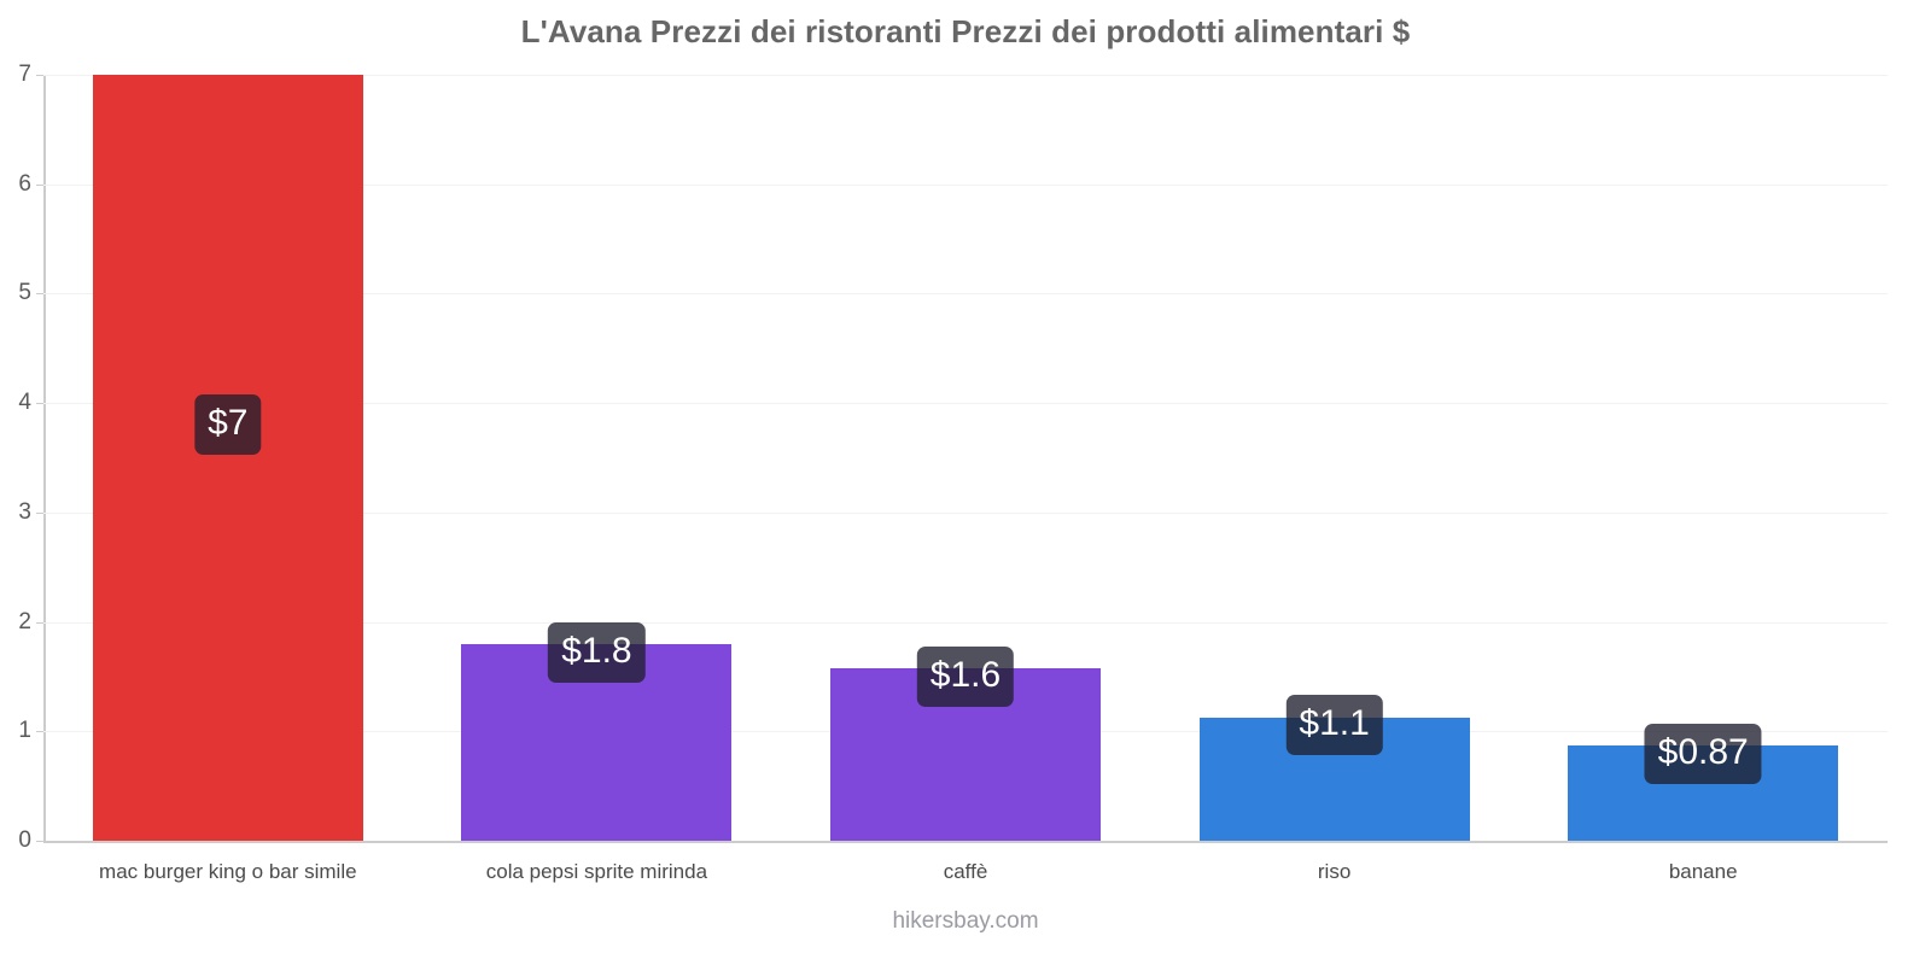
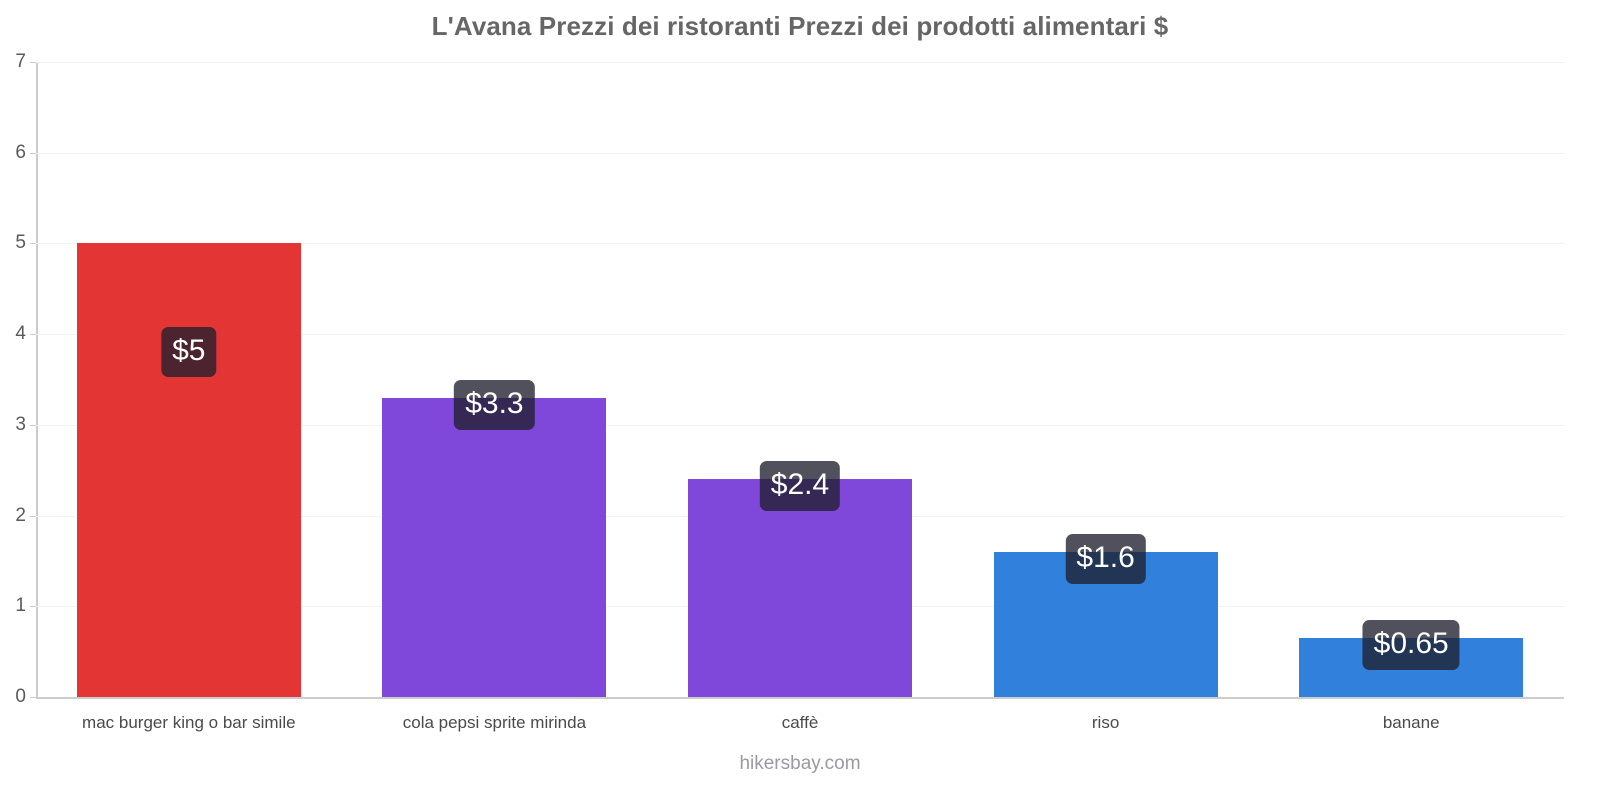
mac burger king o bar simile: $7 -> $5
cola pepsi sprite mirinda: $1.8 -> $3.3
caffè: $1.6 -> $2.4
riso: $1.1 -> $1.6
banane: $0.87 -> $0.65
